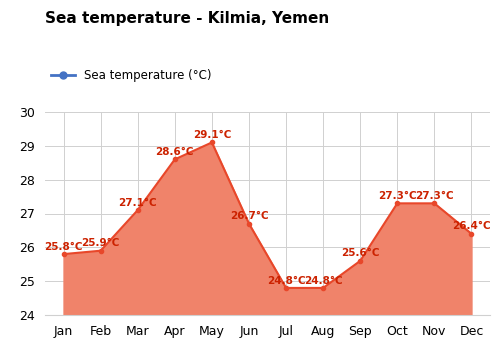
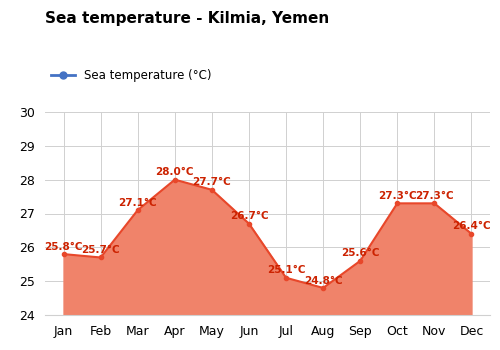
Feb: 25.9°C -> 25.7°C
Apr: 28.6°C -> 28.0°C
May: 29.1°C -> 27.7°C
Jul: 24.8°C -> 25.1°C
